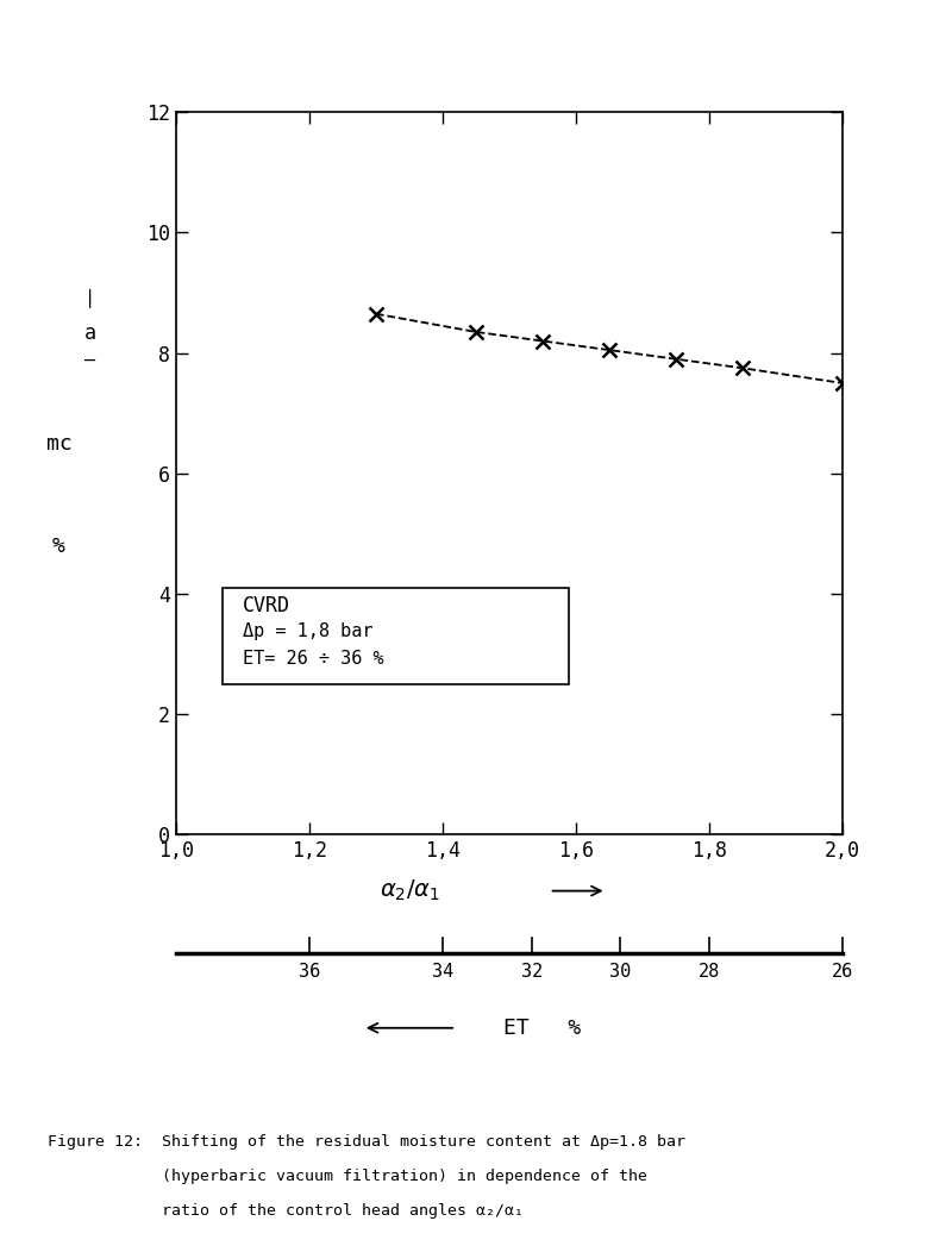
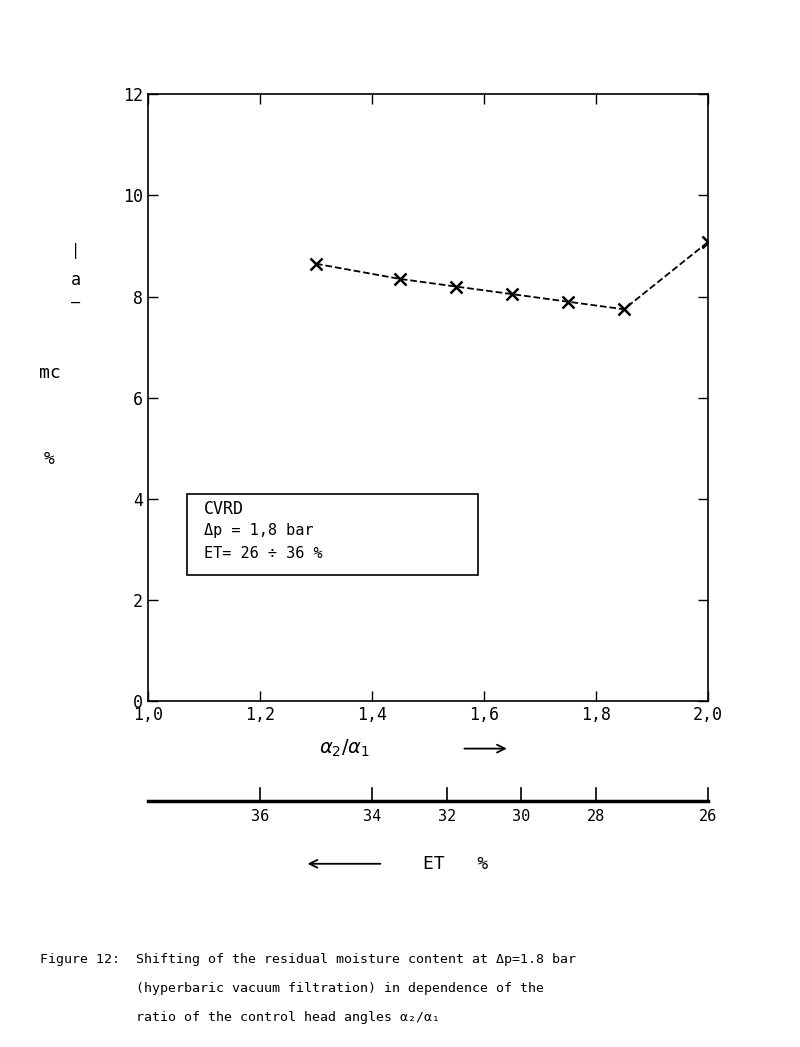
2,0: 7.50 -> 9.08
